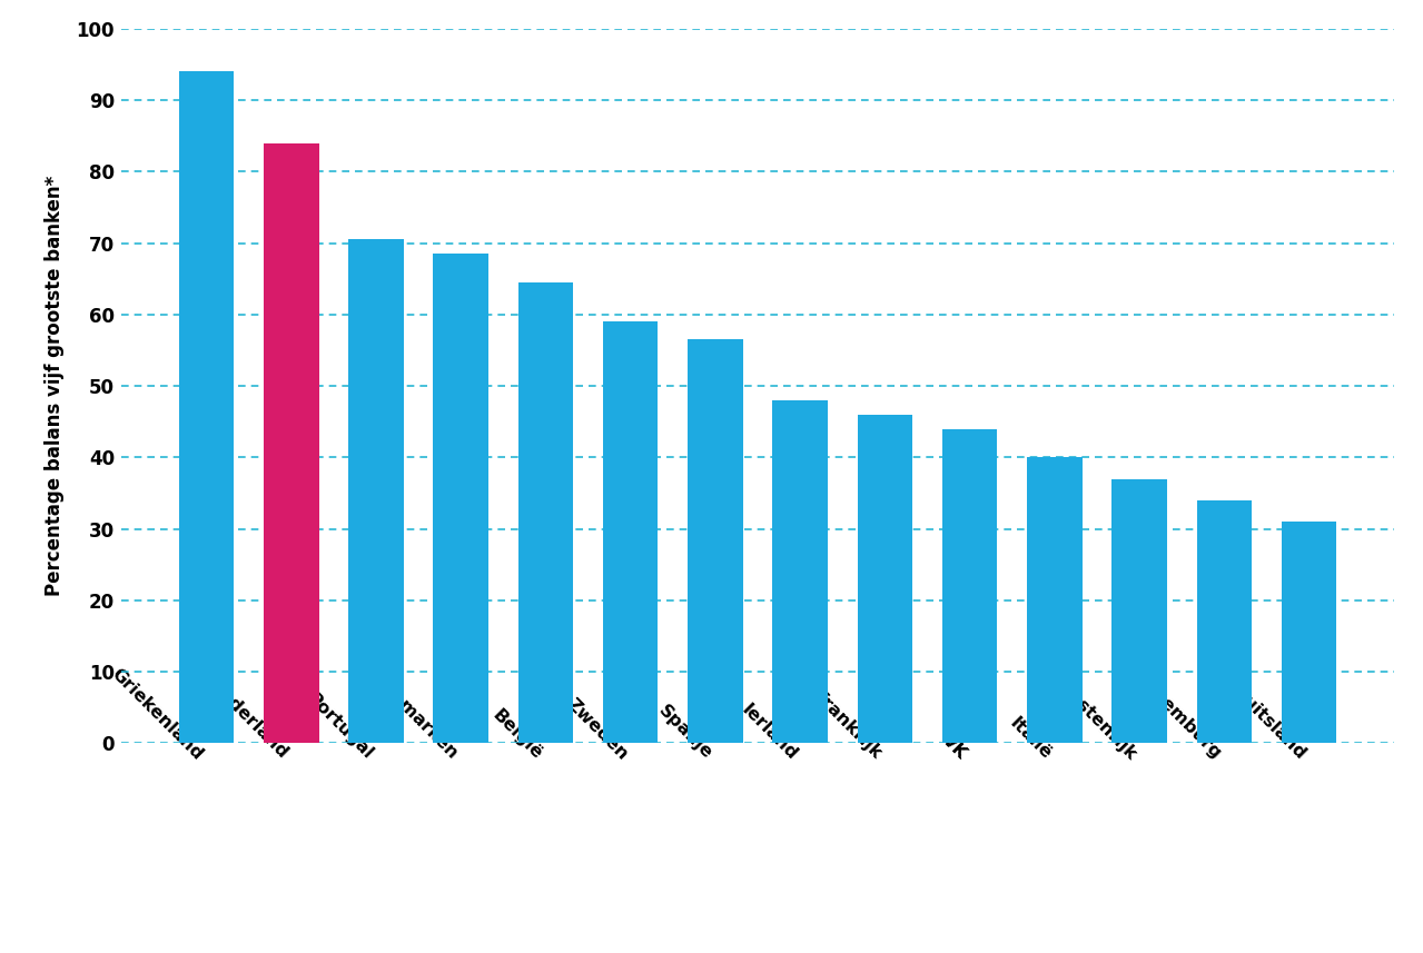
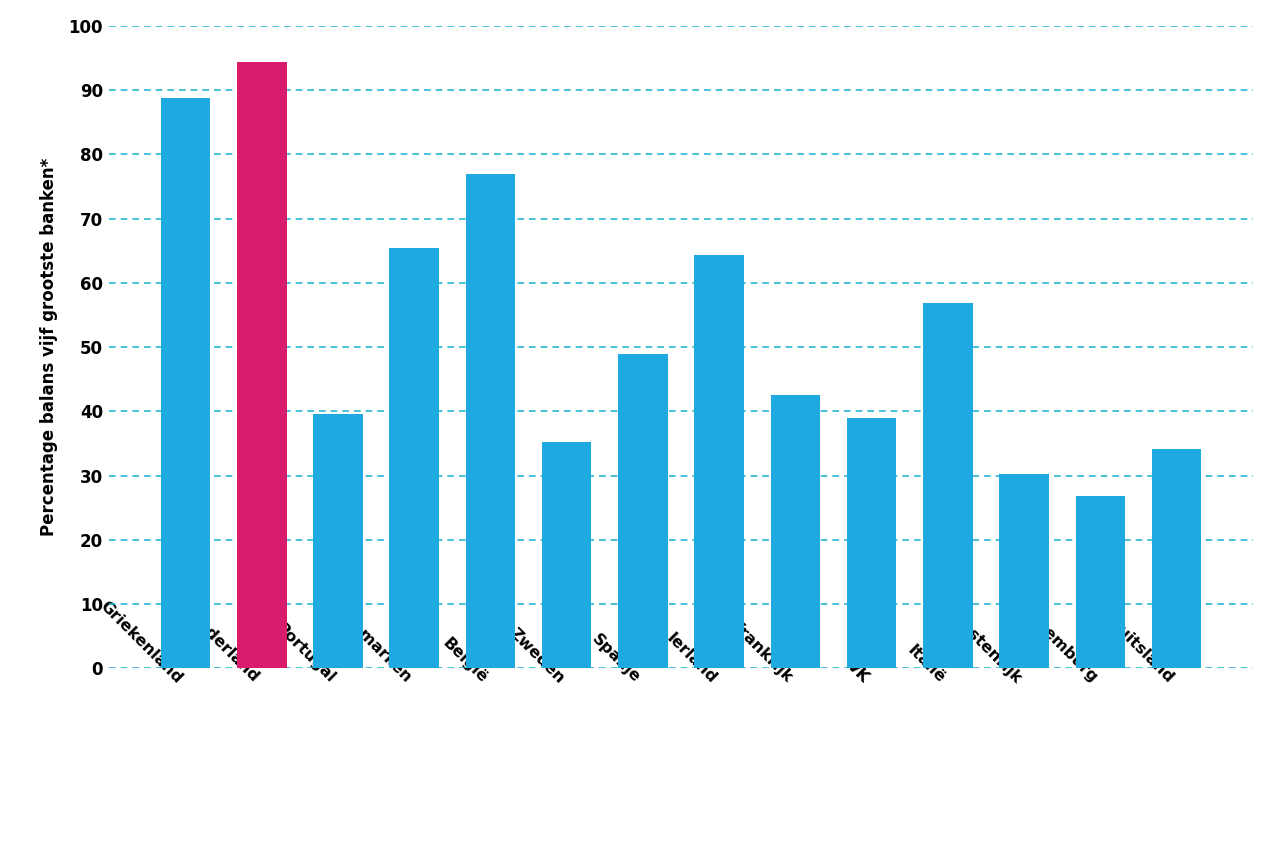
Griekenland: 94.0 -> 88.8
Nederland: 84.0 -> 94.4
Portugal: 70.5 -> 39.6
Denemarken: 68.5 -> 65.4
België: 64.5 -> 77.0
Zweden: 59.0 -> 35.2
Spanje: 56.5 -> 49.0
Ierland: 48.0 -> 64.4
Frankrijk: 46.0 -> 42.6
VK: 44.0 -> 39.0
Italië: 40.0 -> 56.8
Oostenrijk: 37.0 -> 30.2
Luxemburg: 34.0 -> 26.8
Duitsland: 31.0 -> 34.2
